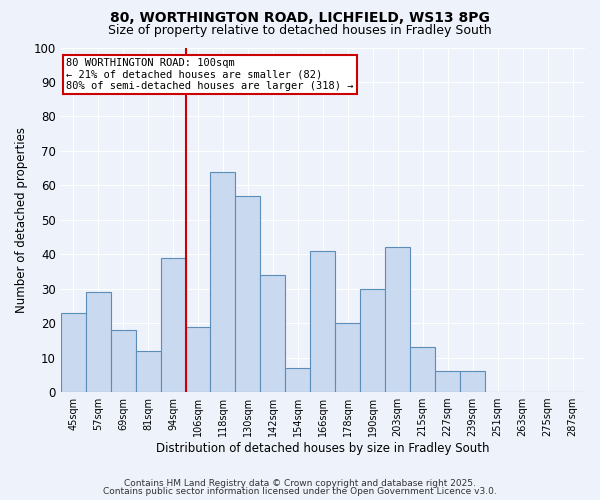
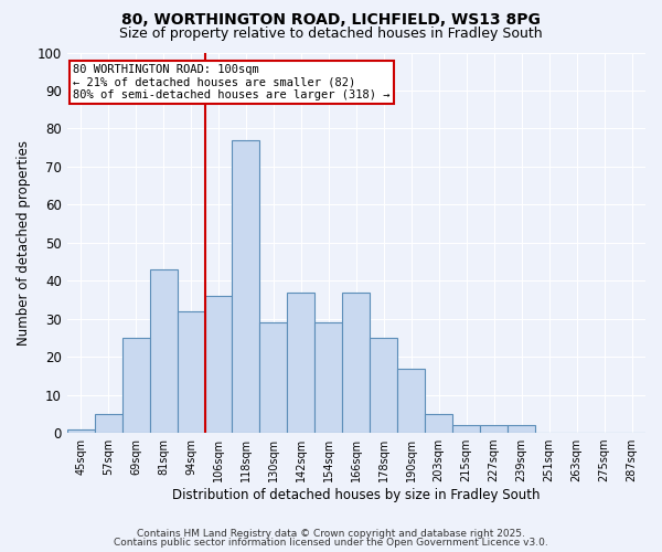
45sqm: 23 -> 1
57sqm: 29 -> 5
69sqm: 18 -> 25
81sqm: 12 -> 43
94sqm: 39 -> 32
106sqm: 19 -> 36
118sqm: 64 -> 77
130sqm: 57 -> 29
142sqm: 34 -> 37
154sqm: 7 -> 29
166sqm: 41 -> 37
178sqm: 20 -> 25
190sqm: 30 -> 17
203sqm: 42 -> 5
215sqm: 13 -> 2
227sqm: 6 -> 2
239sqm: 6 -> 2
